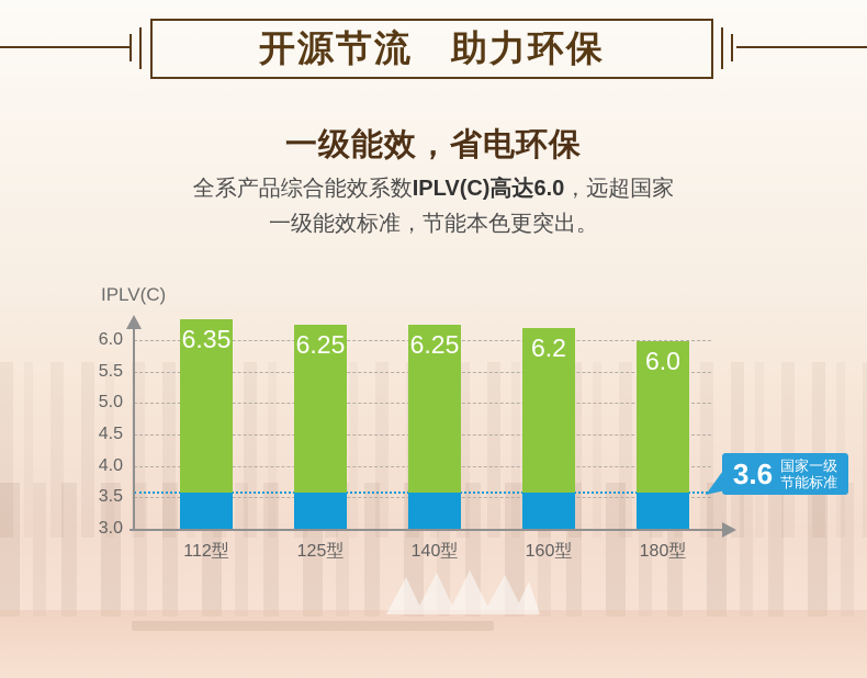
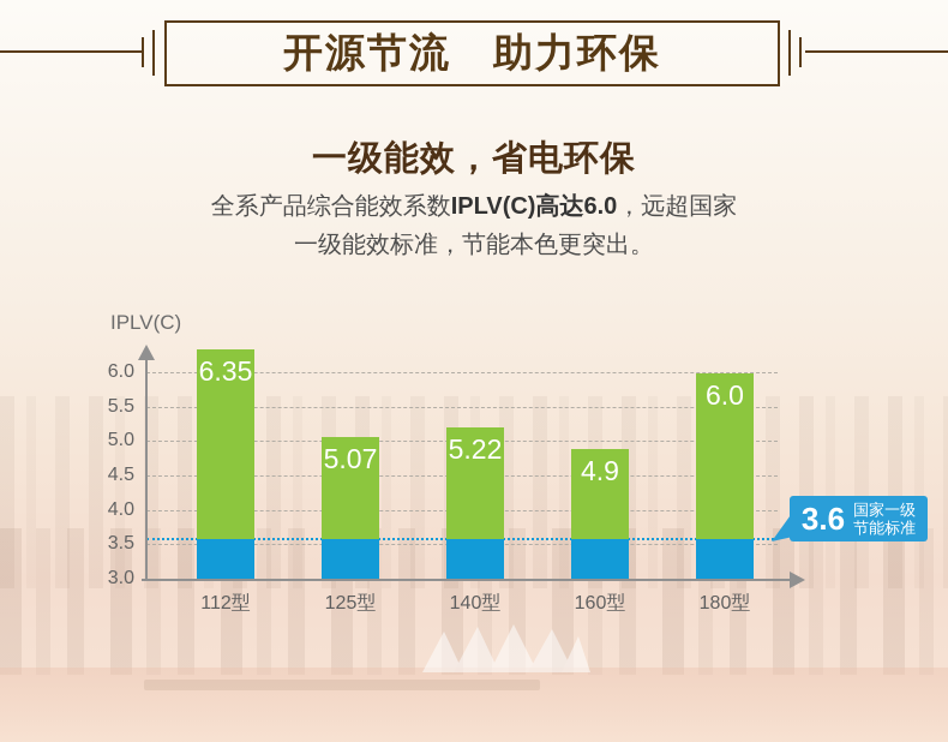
125型: 6.25 -> 5.07
140型: 6.25 -> 5.22
160型: 6.2 -> 4.9
